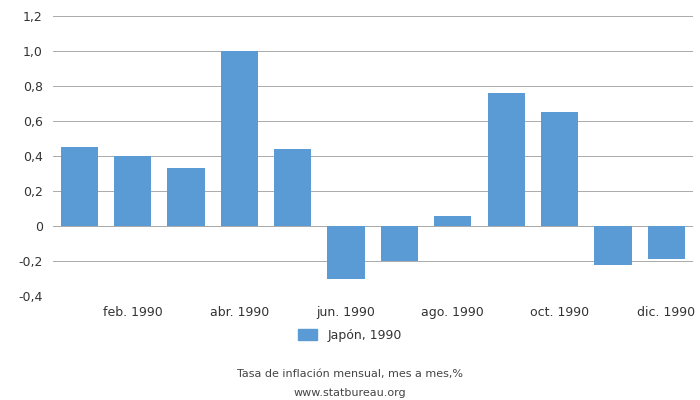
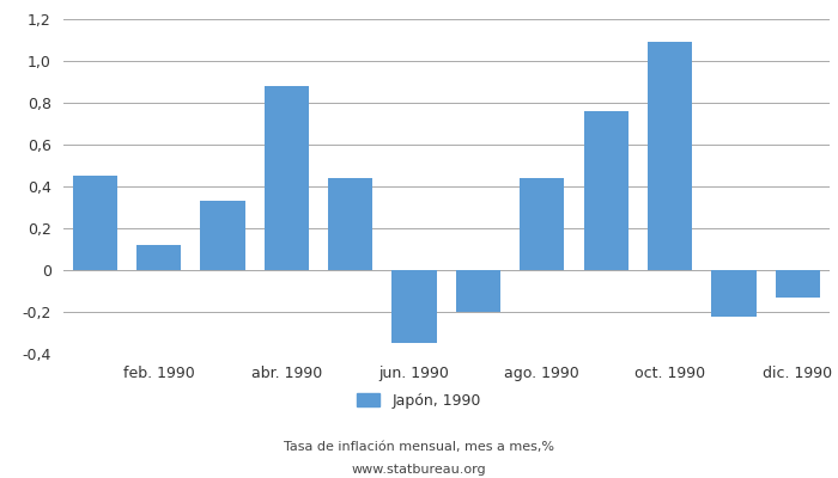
feb. 1990: 0,40 -> 0,12
abr. 1990: 1,00 -> 0,88
jun. 1990: -0,30 -> -0,35
ago. 1990: 0,06 -> 0,44
oct. 1990: 0,65 -> 1,09
dic. 1990: -0,19 -> -0,13
